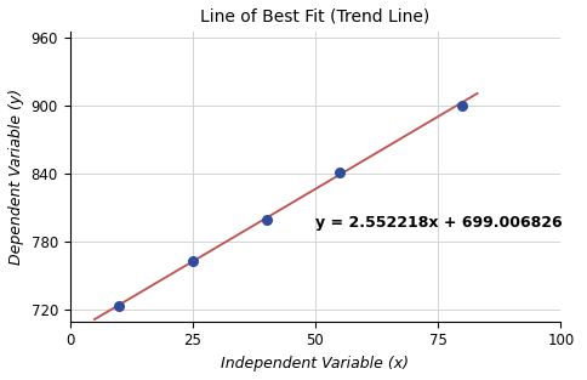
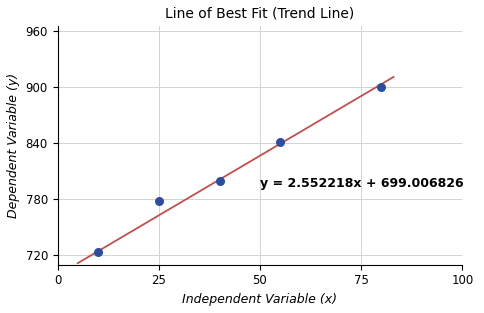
25: 763 -> 778
